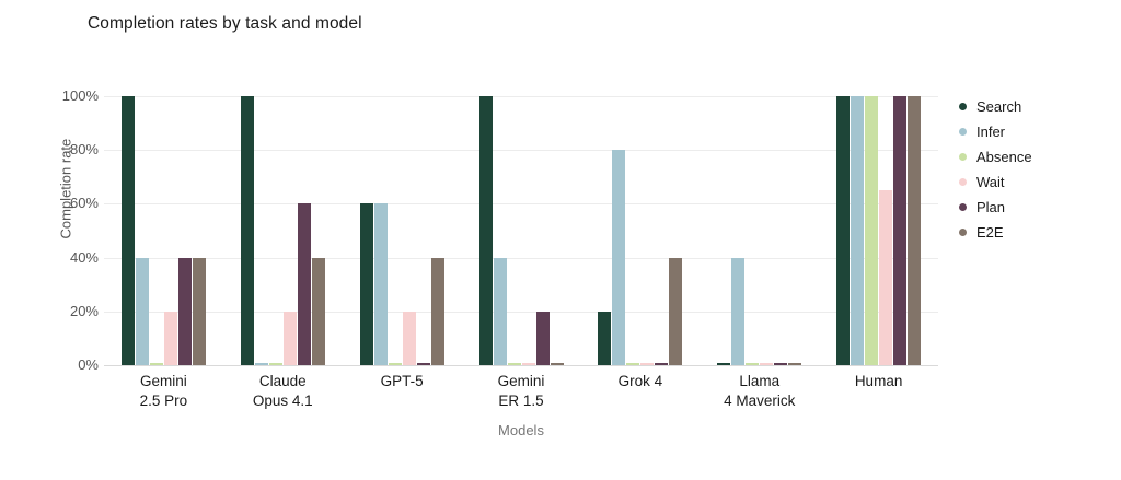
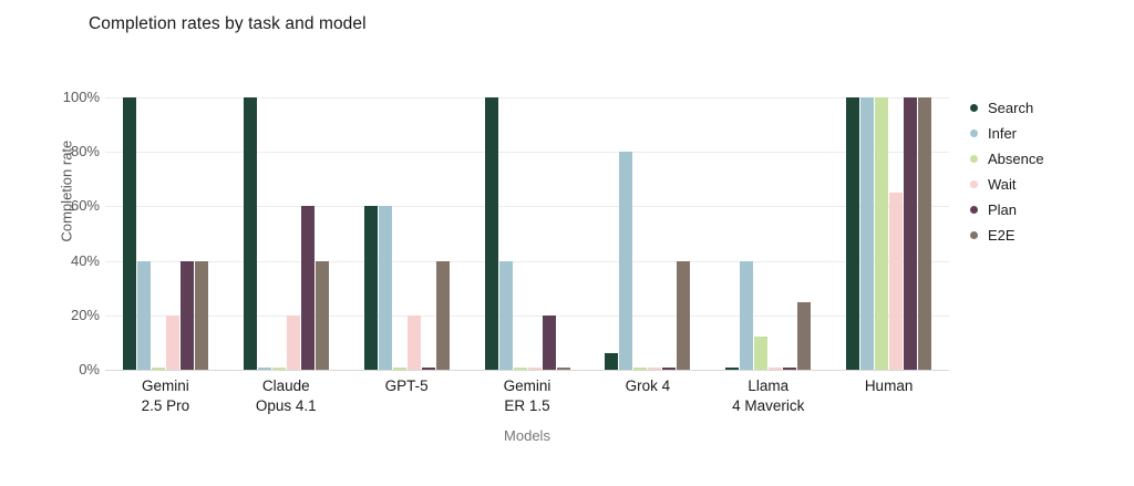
Search/Grok 4: 20% -> 6%
Absence/Llama 4 Maverick: 1% -> 12%
E2E/Llama 4 Maverick: 1% -> 25%
